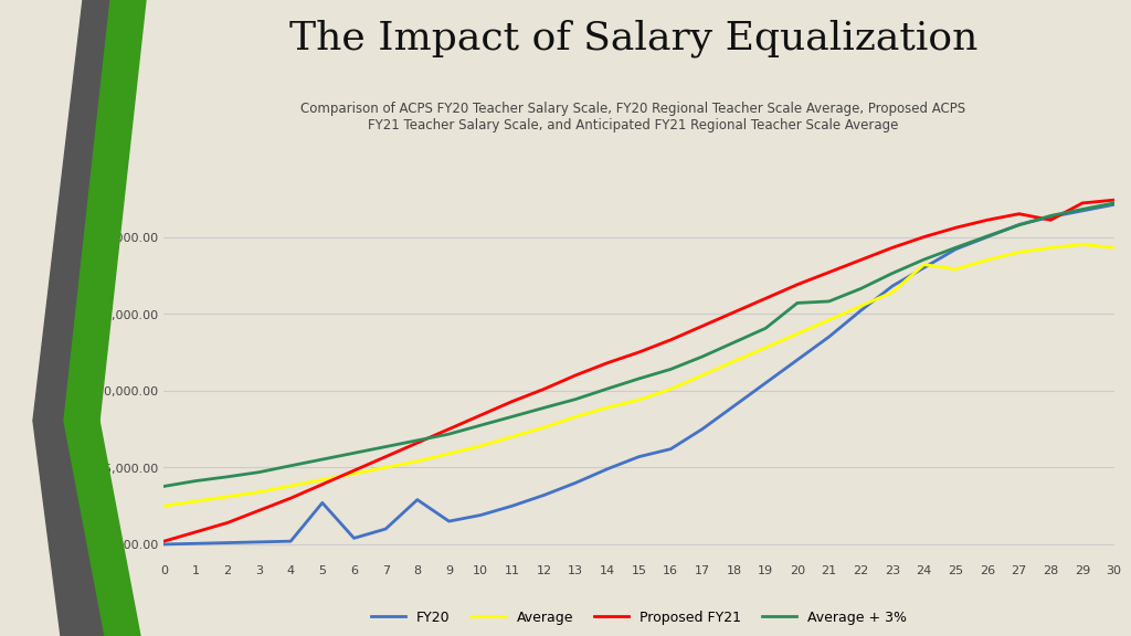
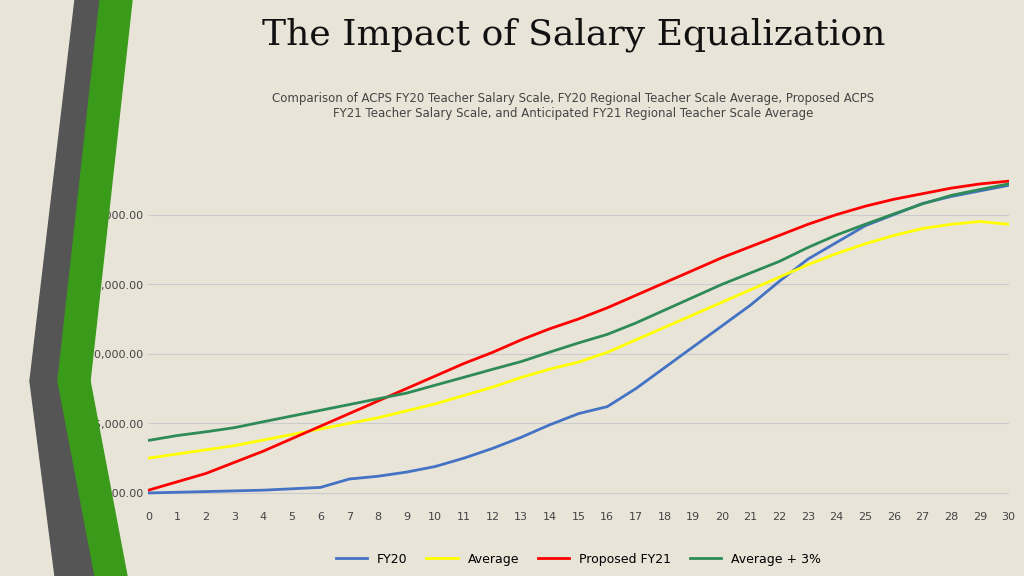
FY20/5: $42,700 -> $40,300
FY20/8: $42,900 -> $41,200
Average + 3%/20: $55,700 -> $55,000
Average/24: $58,200 -> $57,200
Proposed FY21/28: $61,100 -> $61,900
